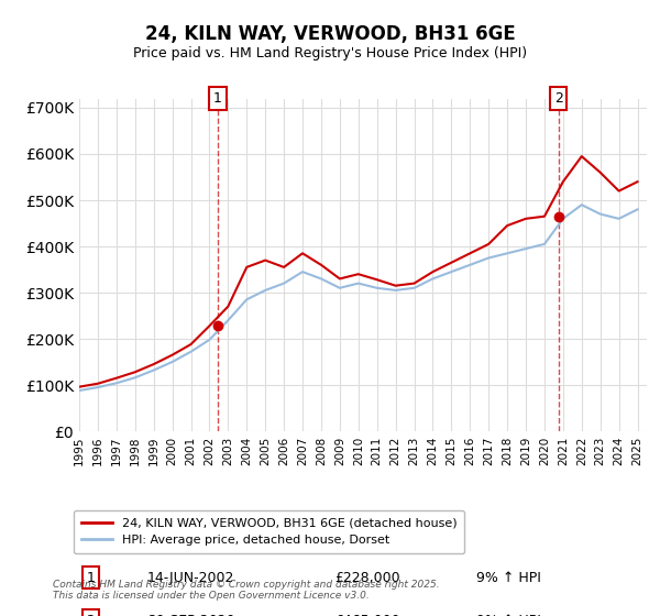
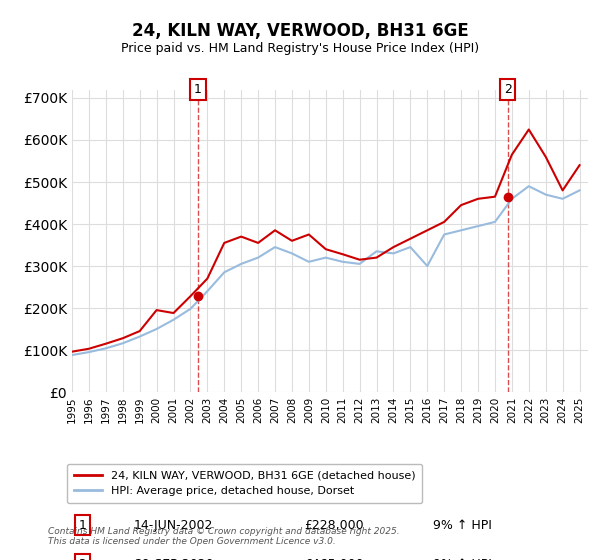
24, KILN WAY, VERWOOD, BH31 6GE (detached house)/2000: £165K -> £195K
24, KILN WAY, VERWOOD, BH31 6GE (detached house)/2009: £330K -> £375K
HPI: Average price, detached house, Dorset/2013: £310K -> £335K
HPI: Average price, detached house, Dorset/2016: £360K -> £300K
24, KILN WAY, VERWOOD, BH31 6GE (detached house)/2021: £540K -> £565K
24, KILN WAY, VERWOOD, BH31 6GE (detached house)/2022: £595K -> £625K
24, KILN WAY, VERWOOD, BH31 6GE (detached house)/2024: £520K -> £480K
